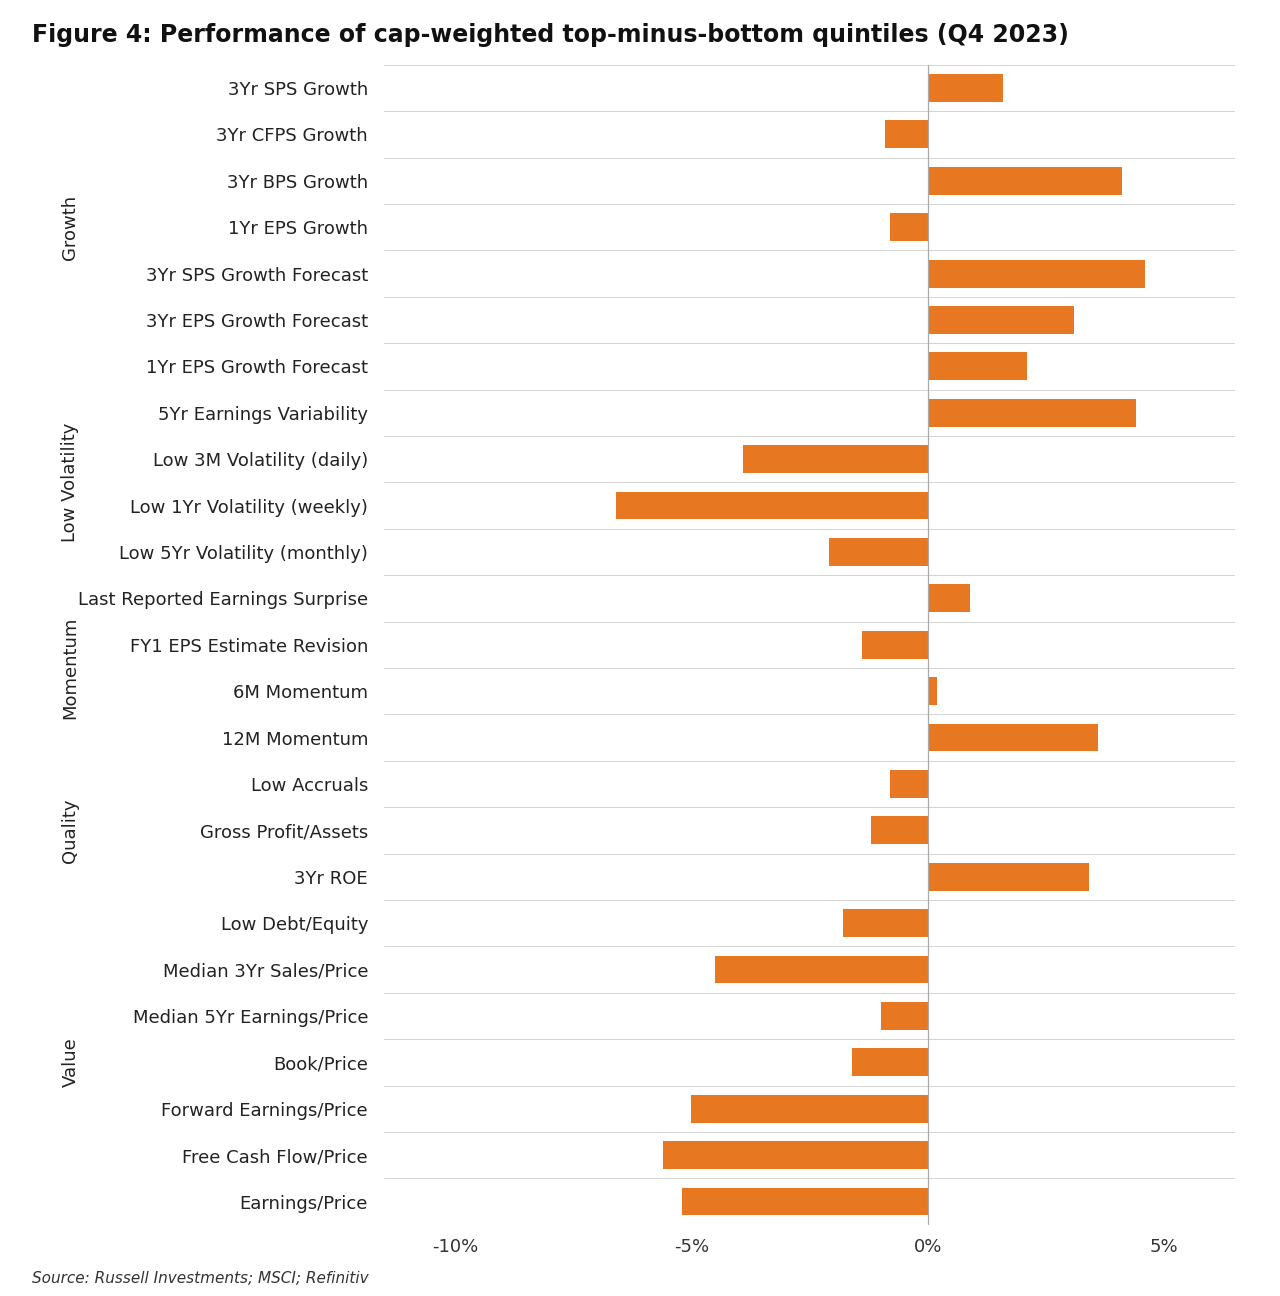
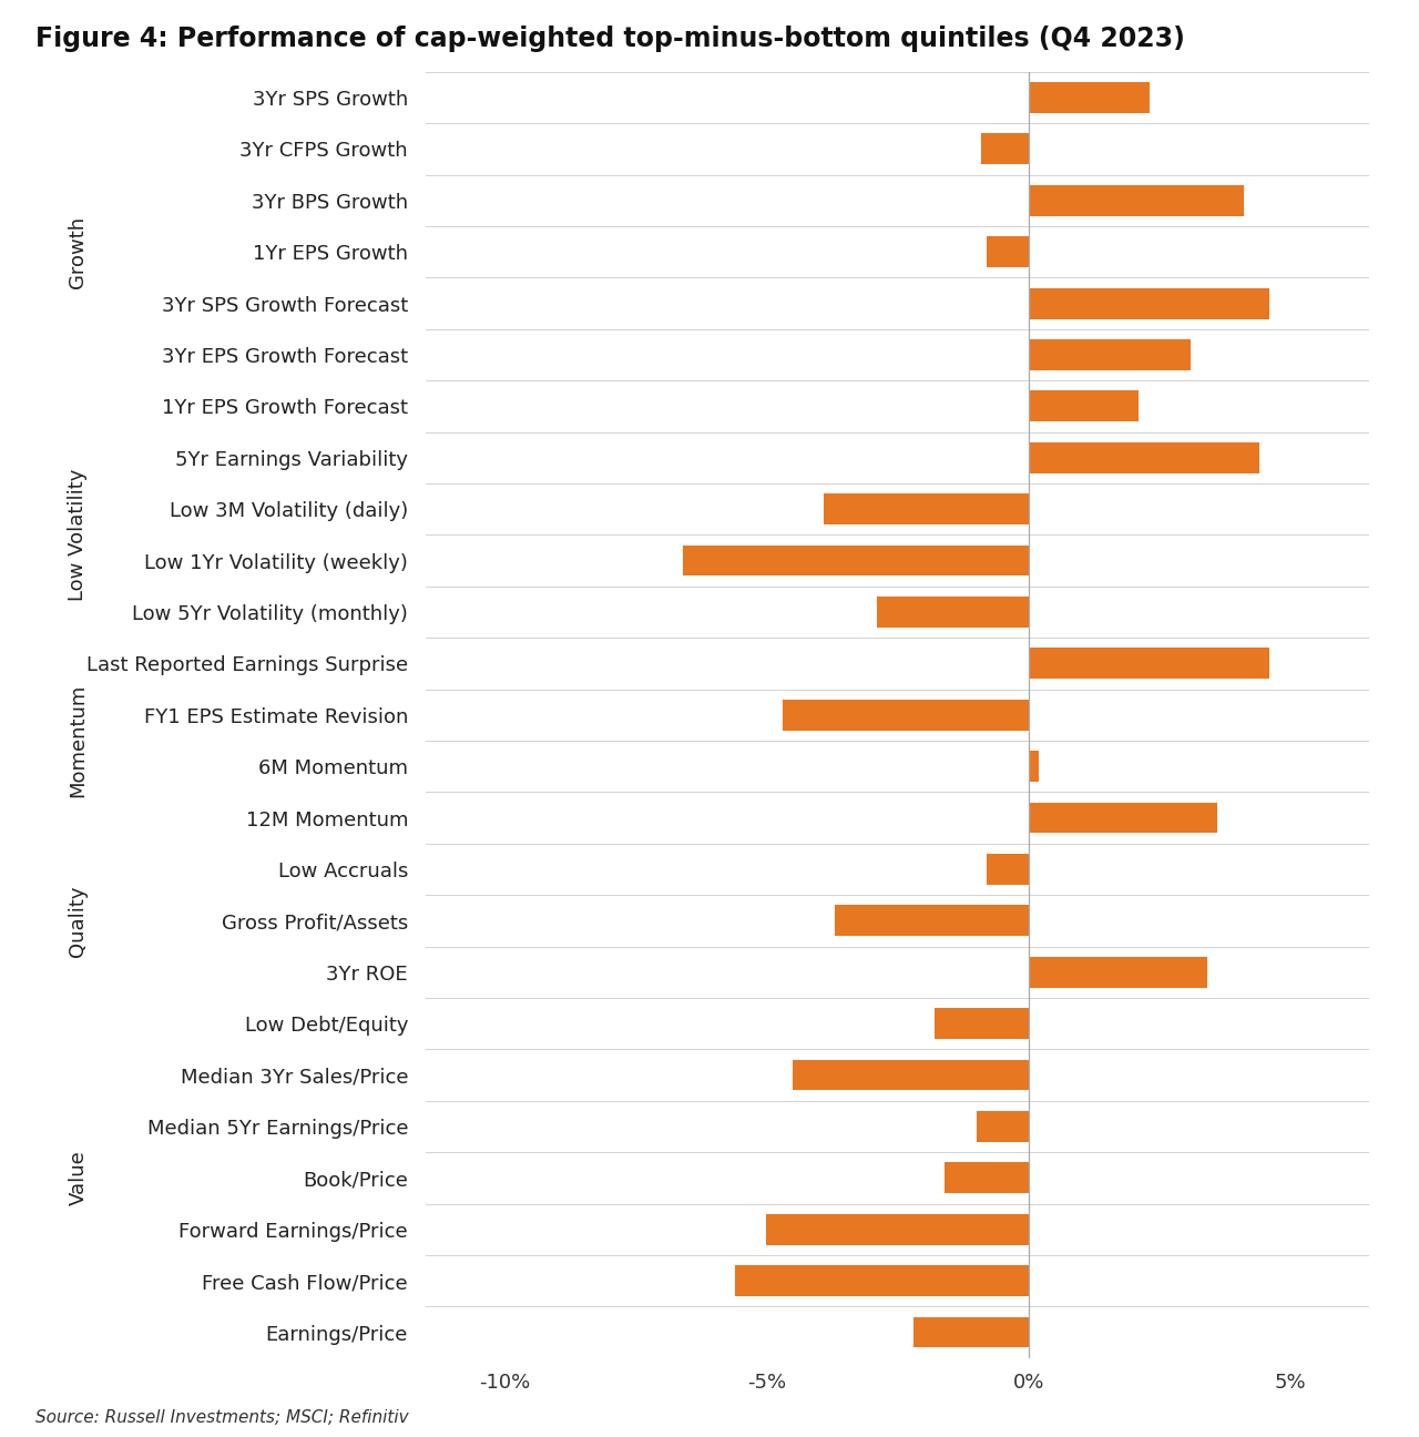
3Yr SPS Growth: 1.6% -> 2.3%
Low 5Yr Volatility (monthly): -2.1% -> -2.9%
Last Reported Earnings Surprise: 0.9% -> 4.6%
FY1 EPS Estimate Revision: -1.4% -> -4.7%
Gross Profit/Assets: -1.2% -> -3.7%
Earnings/Price: -5.2% -> -2.2%
